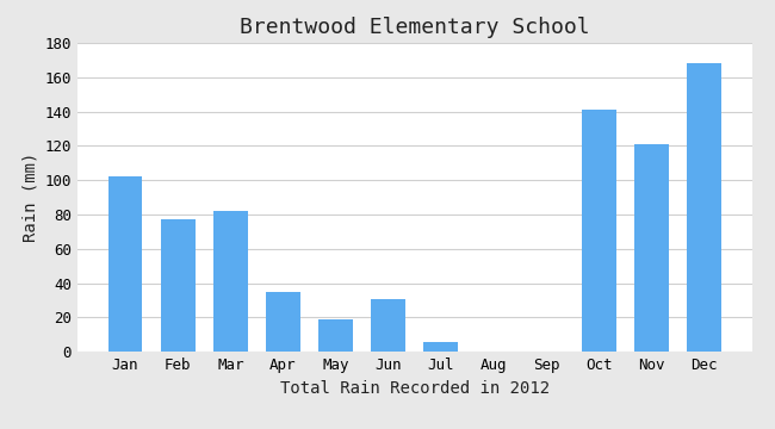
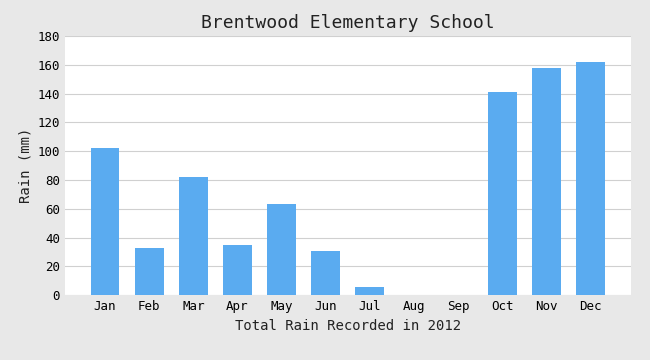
Feb: 77 -> 33
May: 19 -> 63
Nov: 121 -> 158
Dec: 168 -> 162
